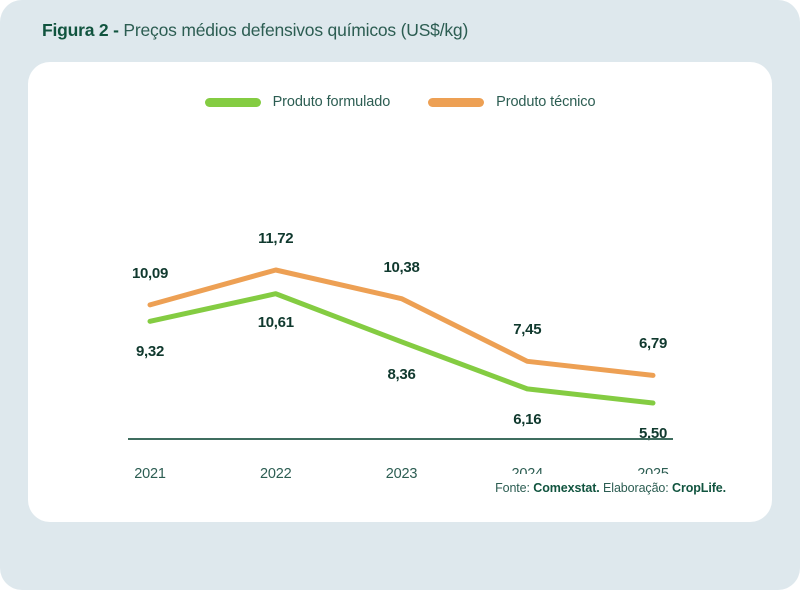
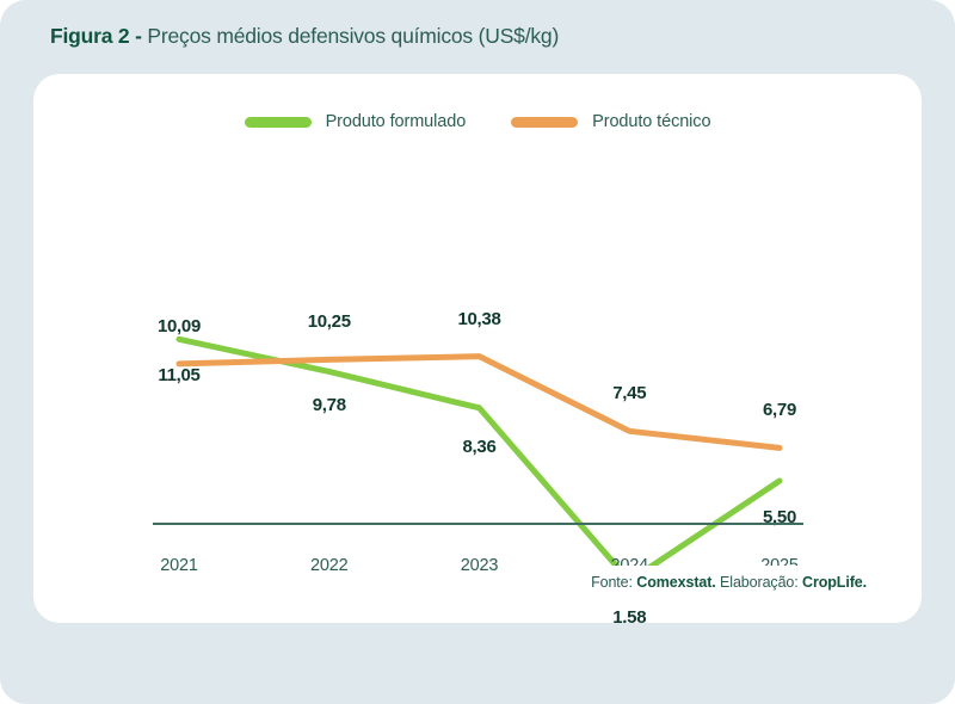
Produto formulado/2021: 9,32 -> 11,05
Produto formulado/2022: 10,61 -> 9,78
Produto técnico/2022: 11,72 -> 10,25
Produto formulado/2024: 6,16 -> 1,58
